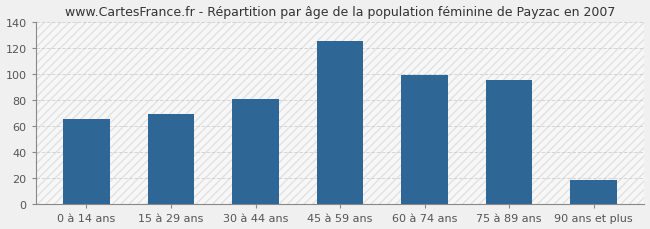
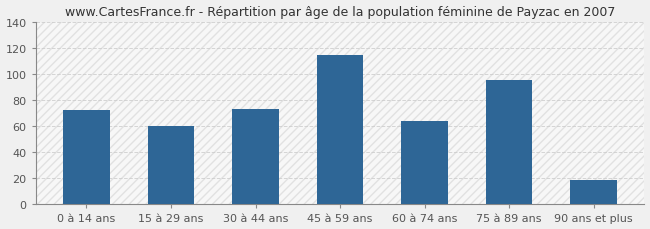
0 à 14 ans: 65 -> 72
15 à 29 ans: 69 -> 60
30 à 44 ans: 81 -> 73
45 à 59 ans: 125 -> 114
60 à 74 ans: 99 -> 64
